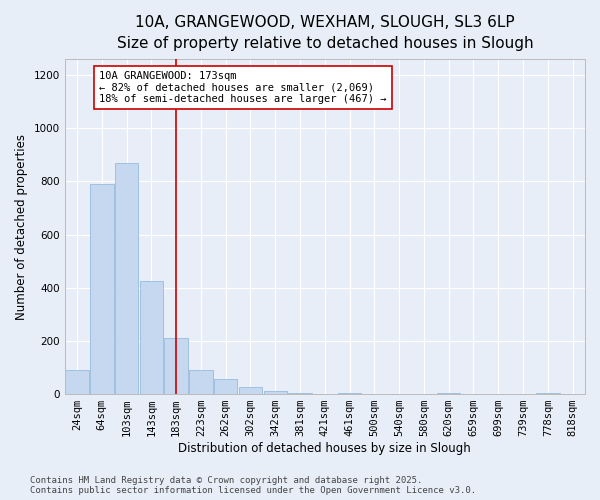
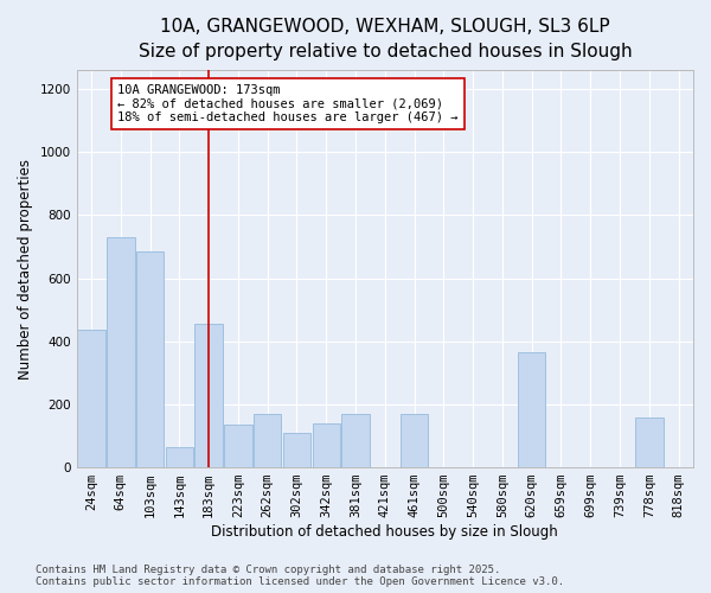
24sqm: 90 -> 435
64sqm: 790 -> 730
103sqm: 870 -> 685
143sqm: 425 -> 65
183sqm: 210 -> 455
223sqm: 90 -> 135
262sqm: 55 -> 170
302sqm: 25 -> 110
342sqm: 10 -> 140
381sqm: 5 -> 170
461sqm: 5 -> 170
620sqm: 5 -> 365
778sqm: 5 -> 160
